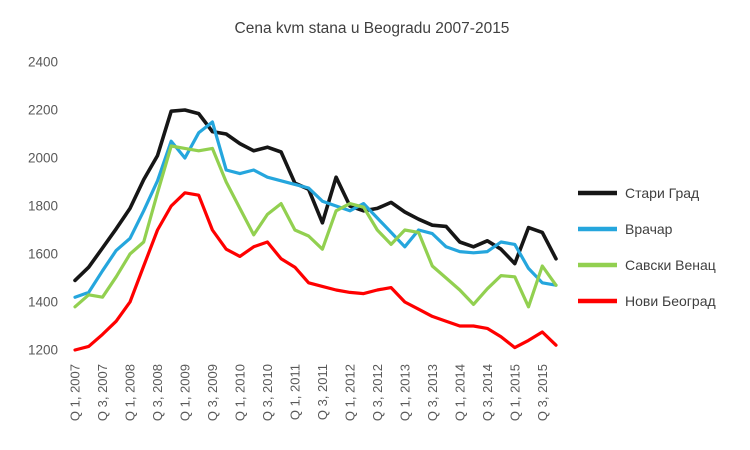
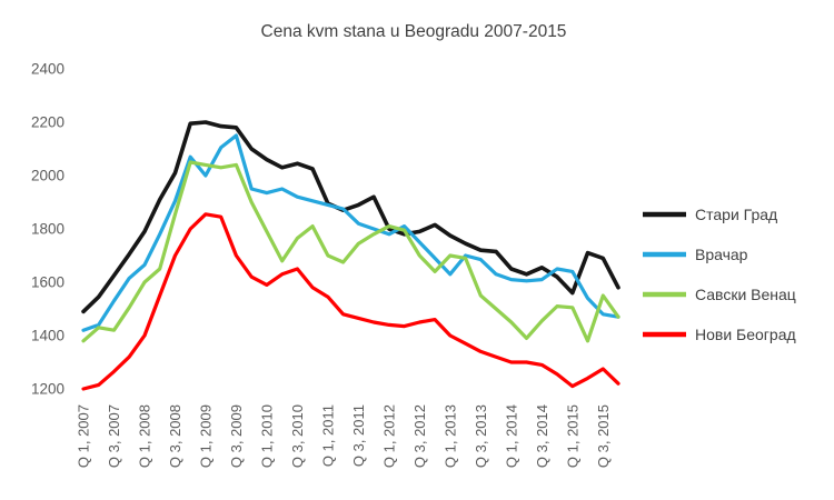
Стари Град/Q 3, 2009: 2110 -> 2180
Стари Град/Q 3, 2011: 1730 -> 1890
Савски Венац/Q 3, 2011: 1620 -> 1740
